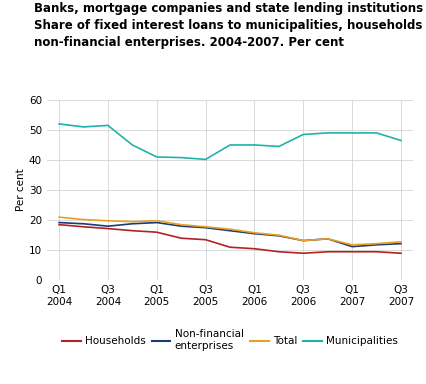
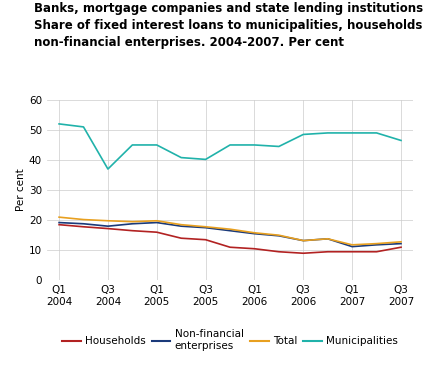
Municipalities/Q3 2004: 51.5 -> 37.0
Municipalities/Q1 2005: 41.0 -> 45.0
Households/Q3 2007: 9.0 -> 11.0
